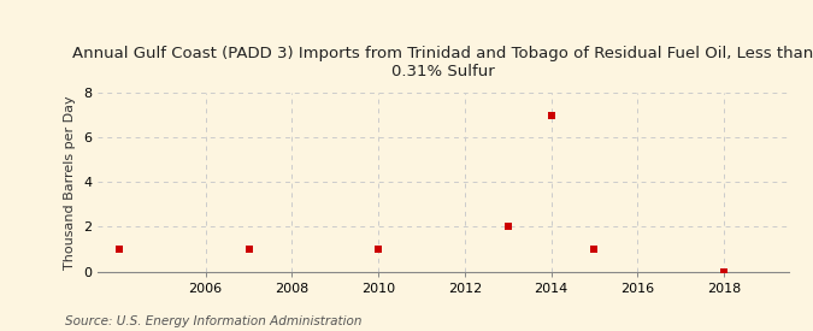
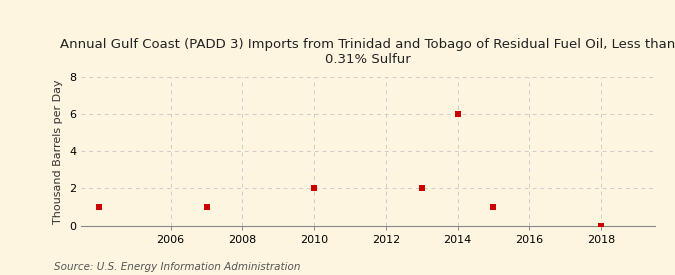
2010: 1 -> 2
2014: 7 -> 6
